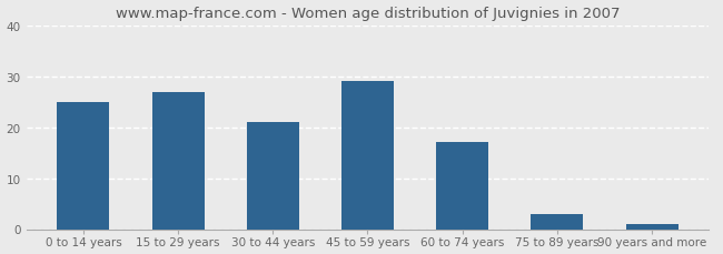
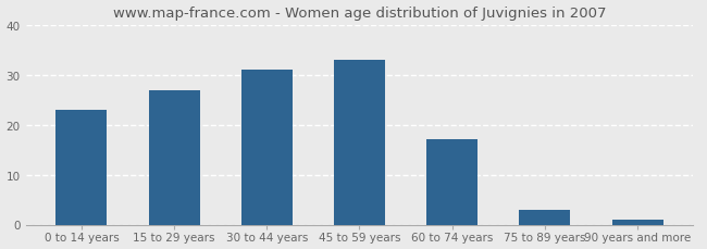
0 to 14 years: 25 -> 23
30 to 44 years: 21 -> 31
45 to 59 years: 29 -> 33
